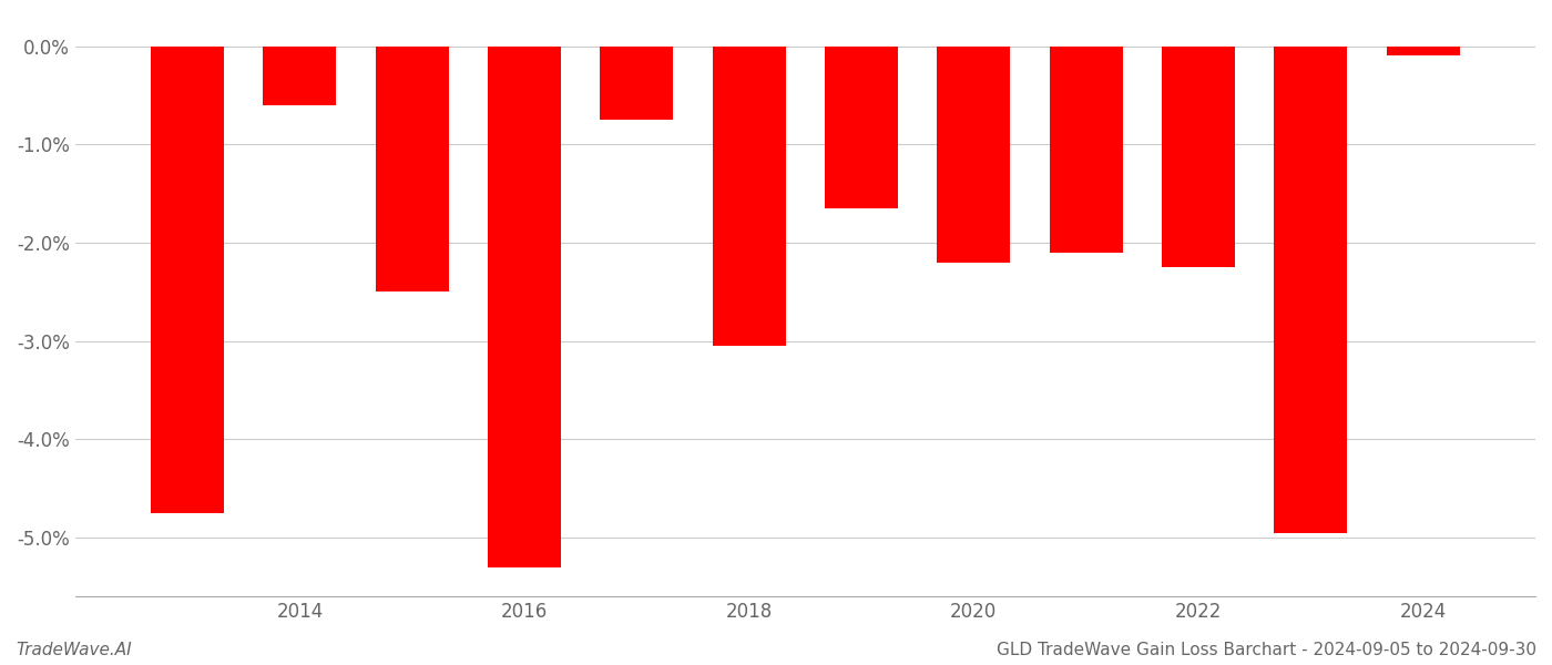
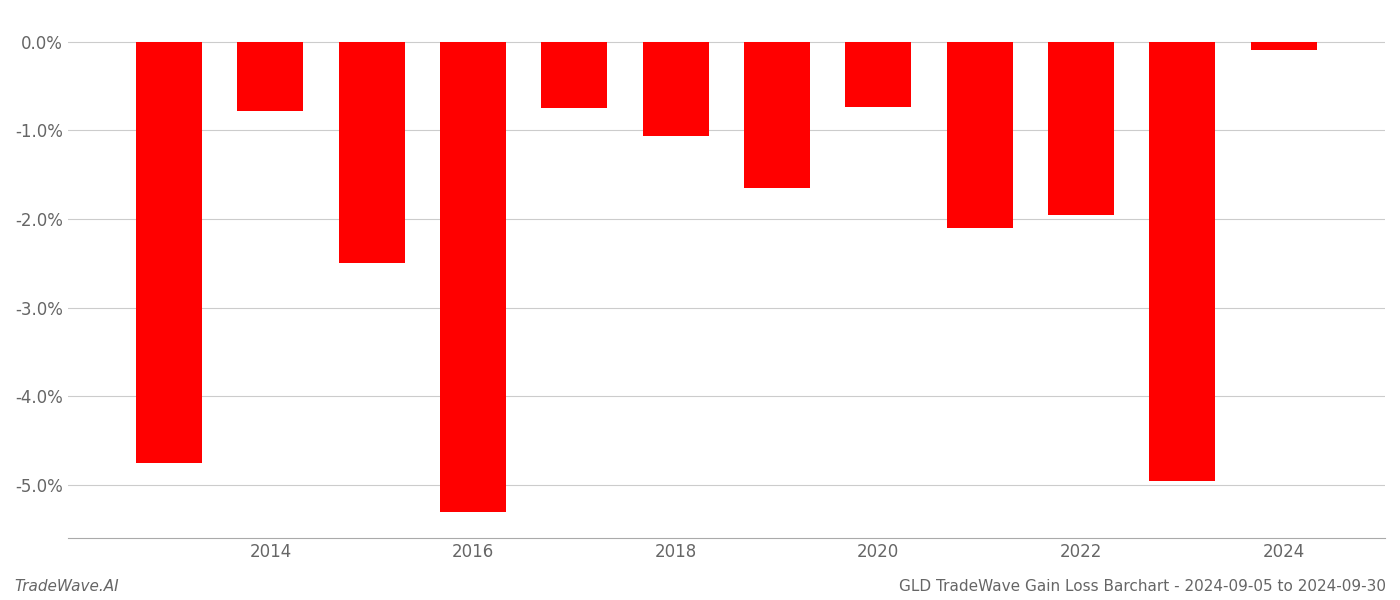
2014: -0.60% -> -0.78%
2018: -3.05% -> -1.06%
2020: -2.20% -> -0.74%
2022: -2.25% -> -1.96%
